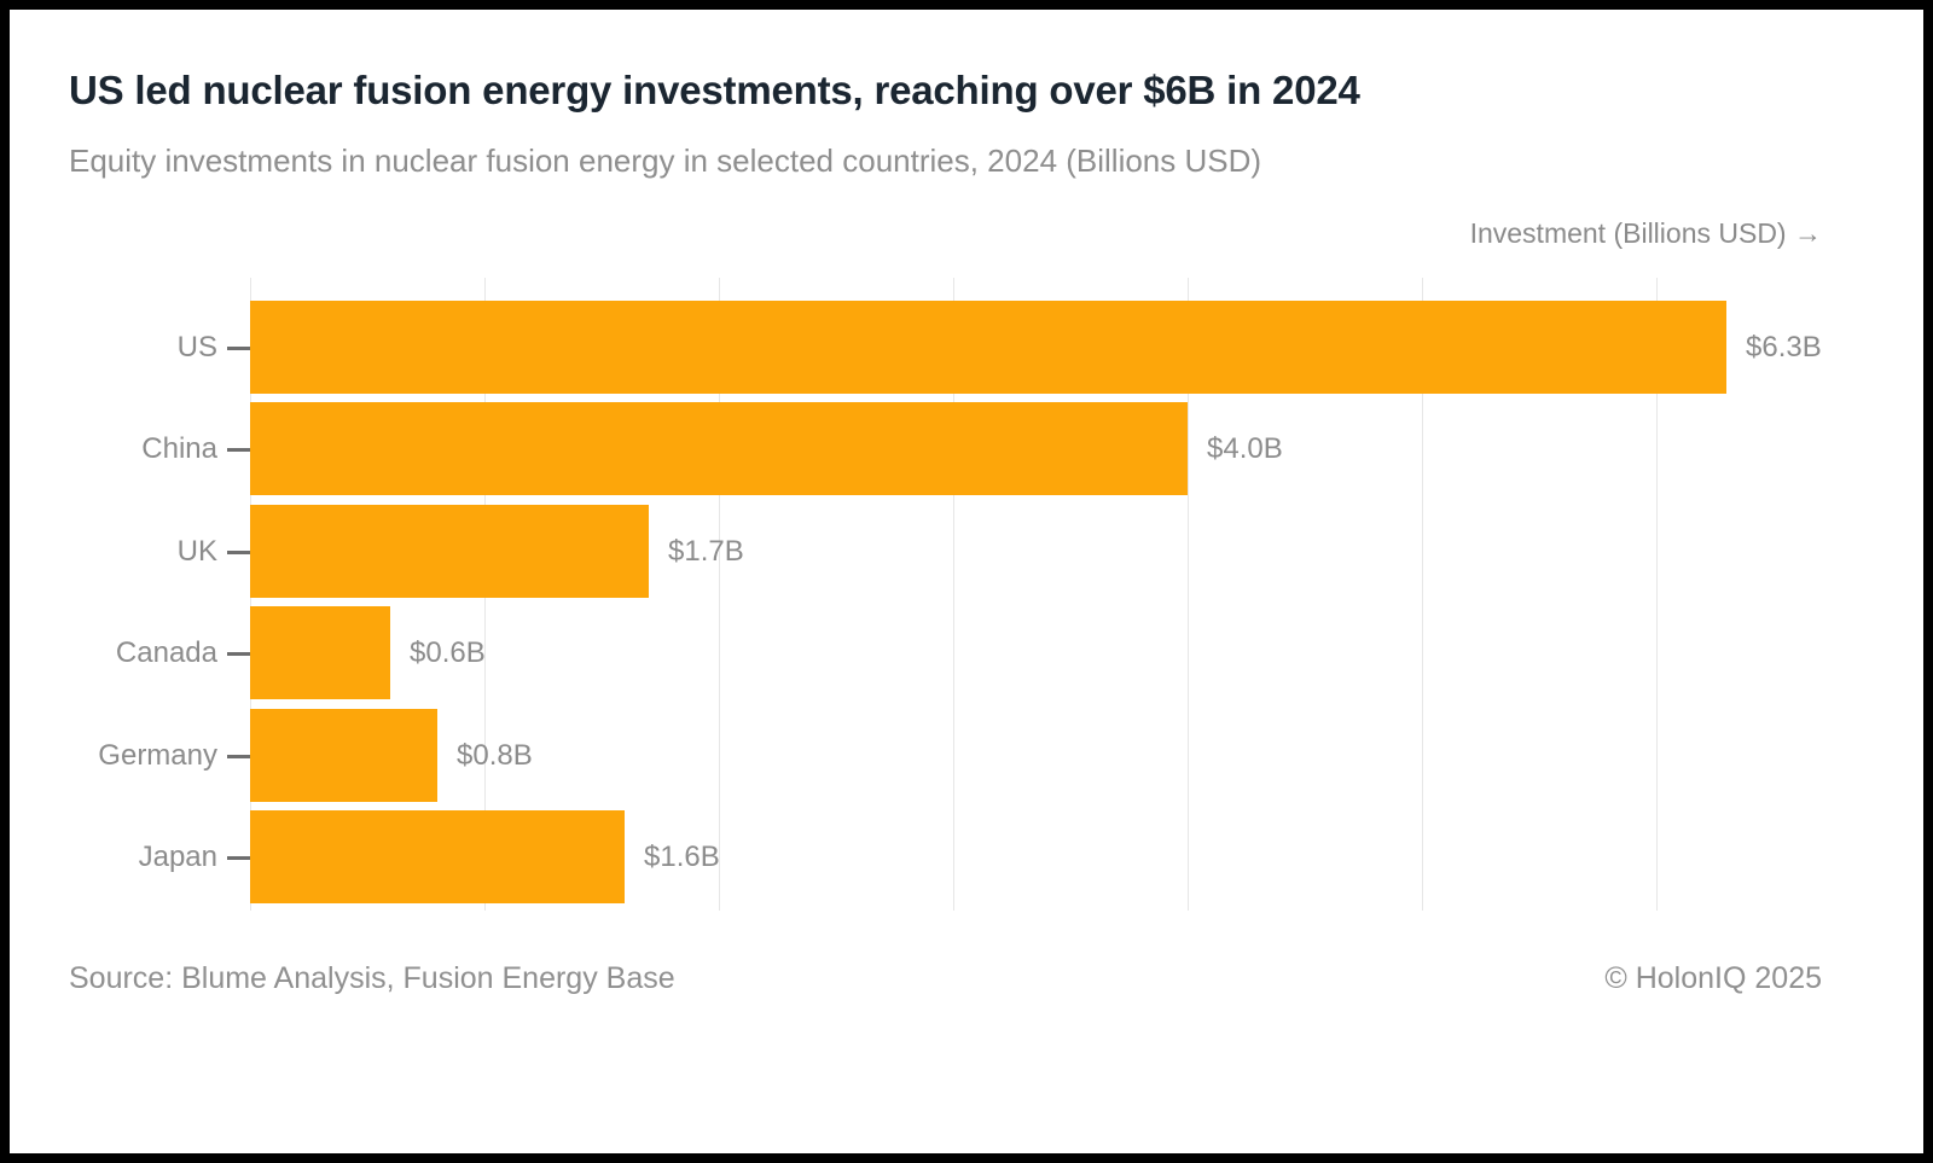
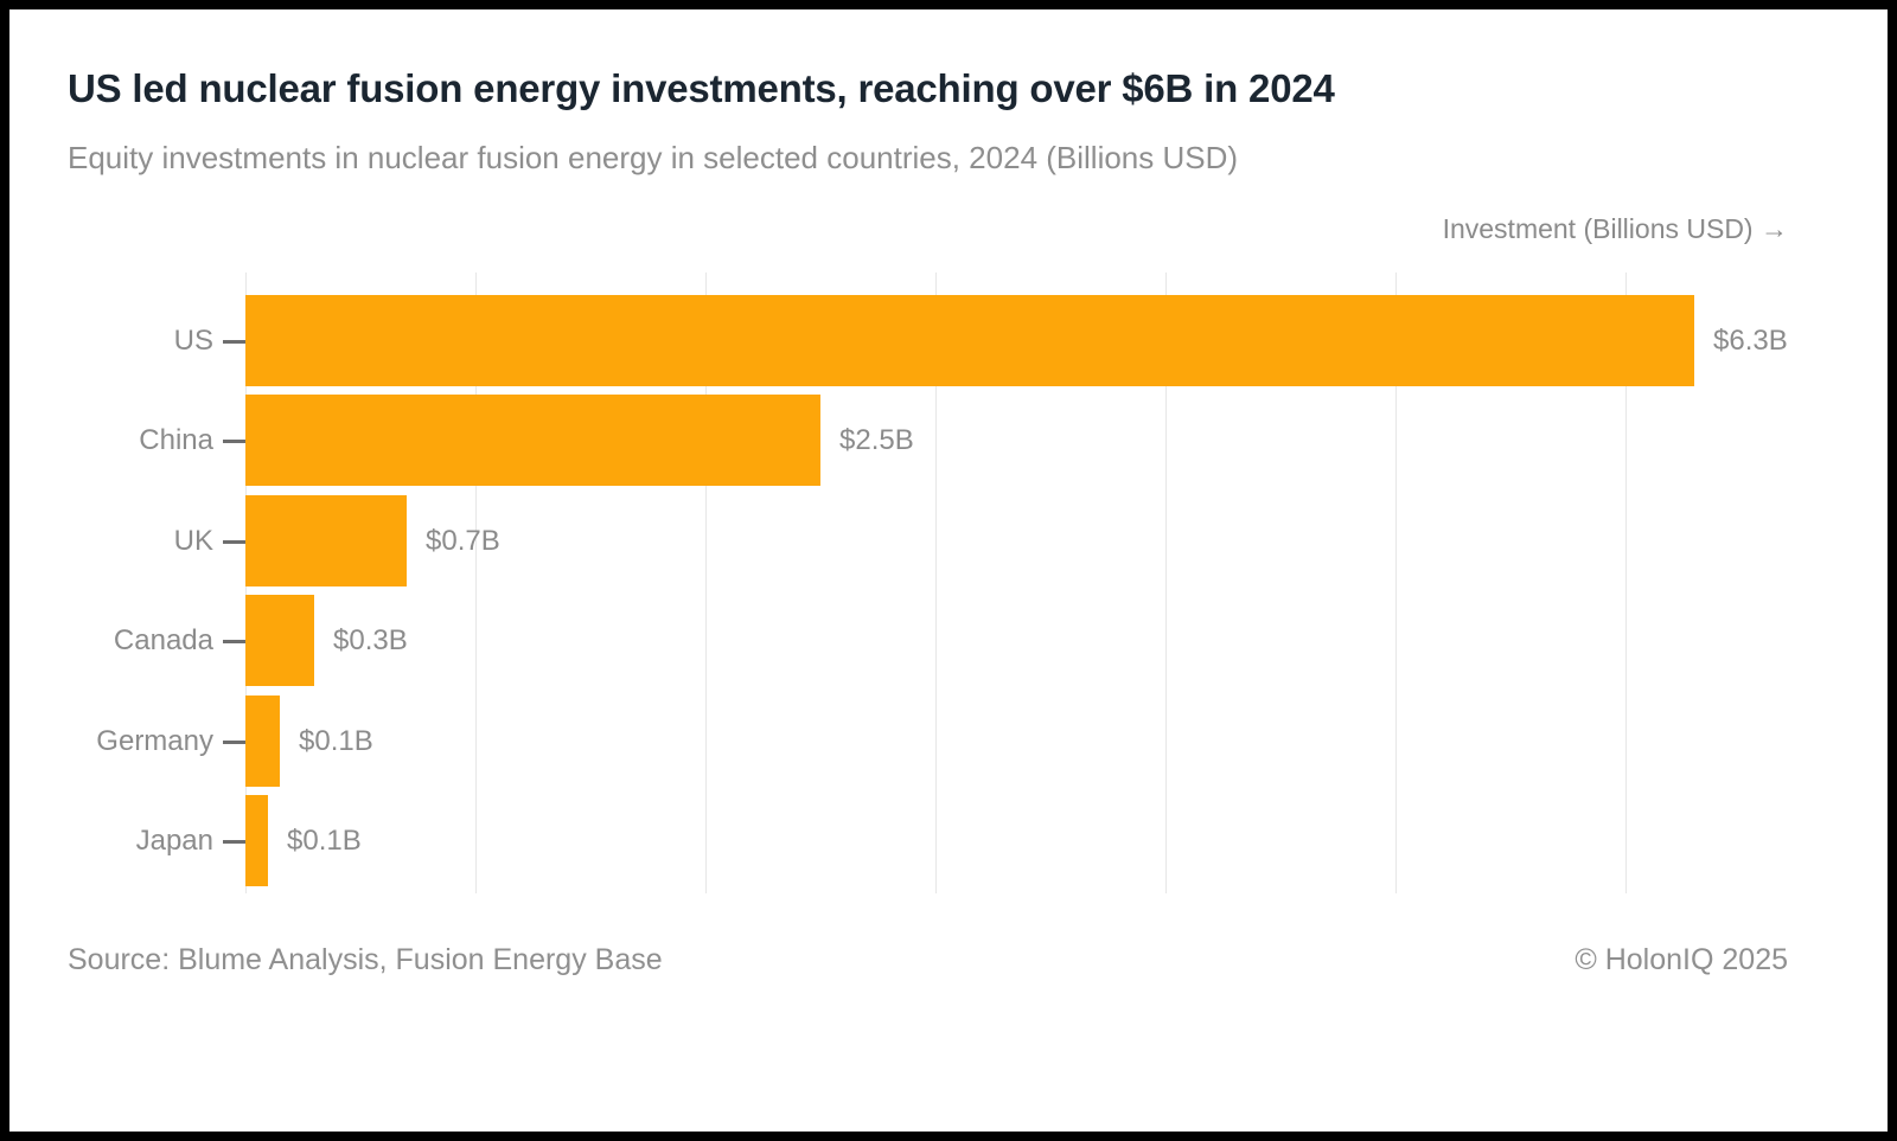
China: $4.0B -> $2.5B
UK: $1.7B -> $0.7B
Canada: $0.6B -> $0.3B
Germany: $0.8B -> $0.1B
Japan: $1.6B -> $0.1B
